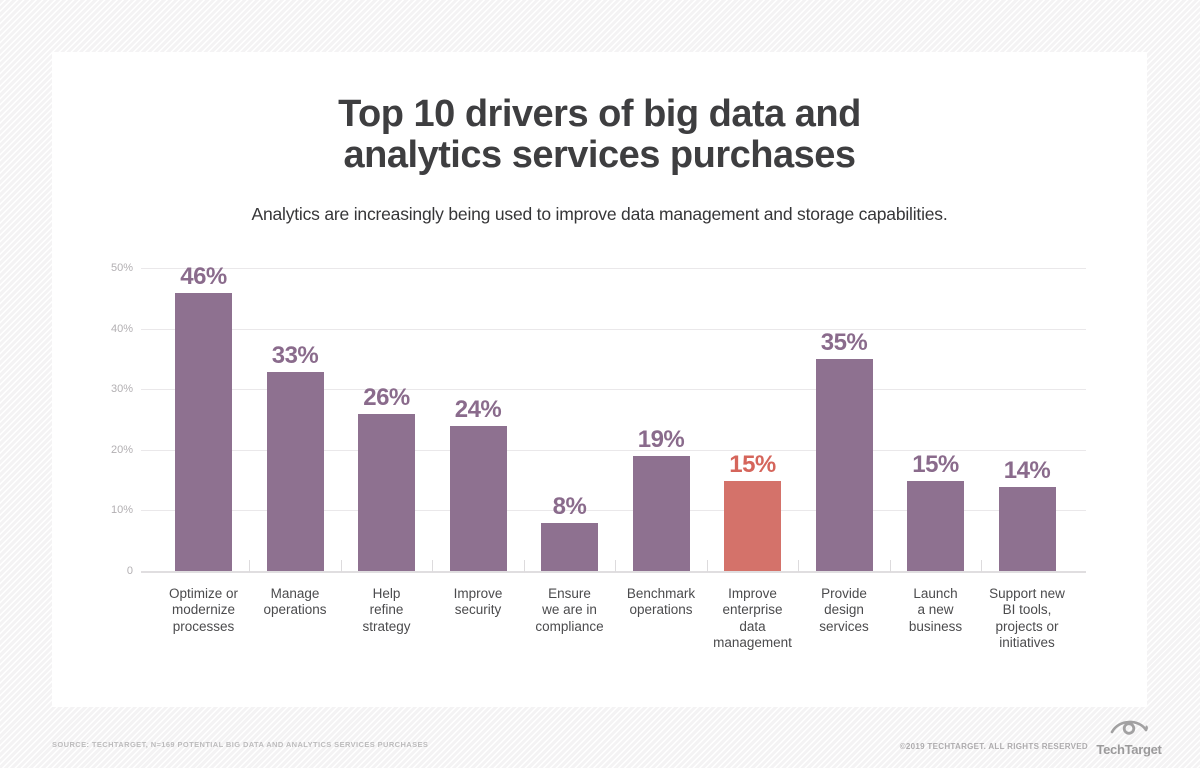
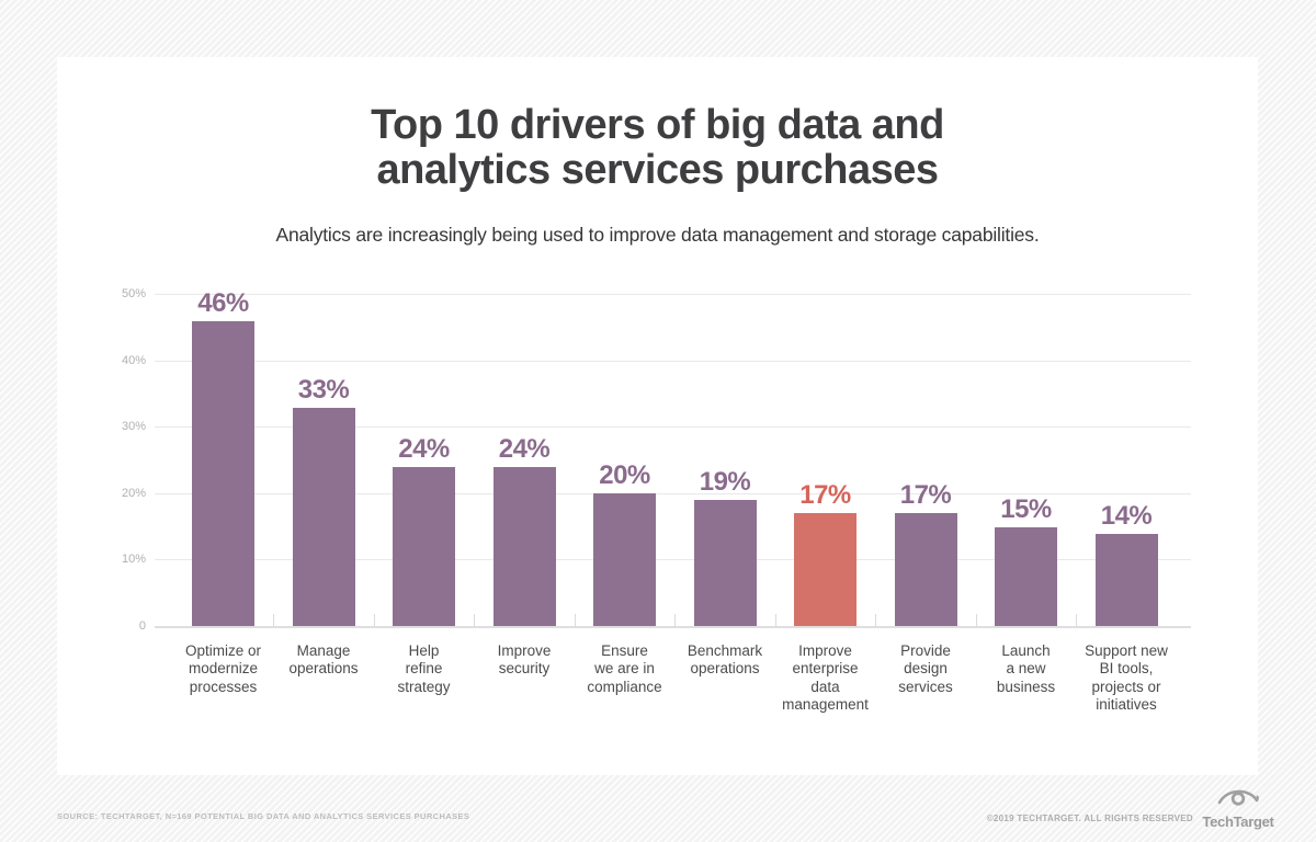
Help refine strategy: 26% -> 24%
Ensure we are in compliance: 8% -> 20%
Improve enterprise data management: 15% -> 17%
Provide design services: 35% -> 17%
